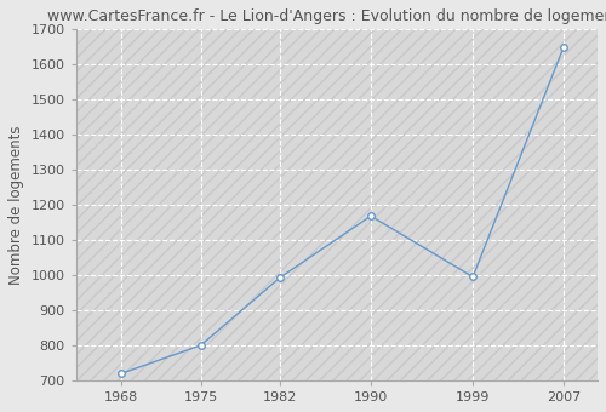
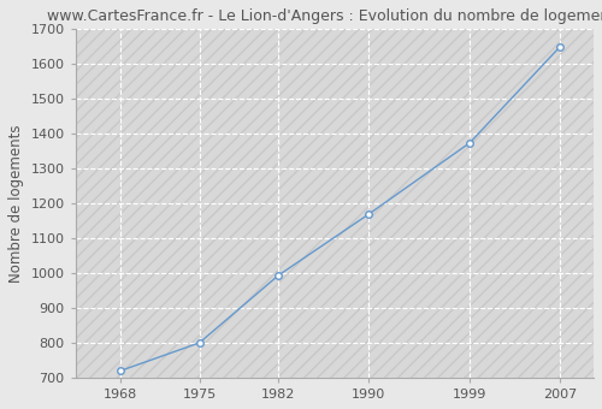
1999: 995 -> 1373
